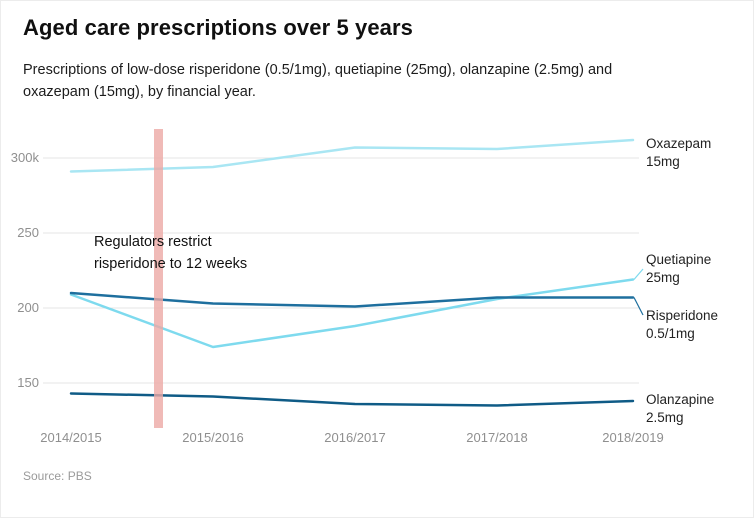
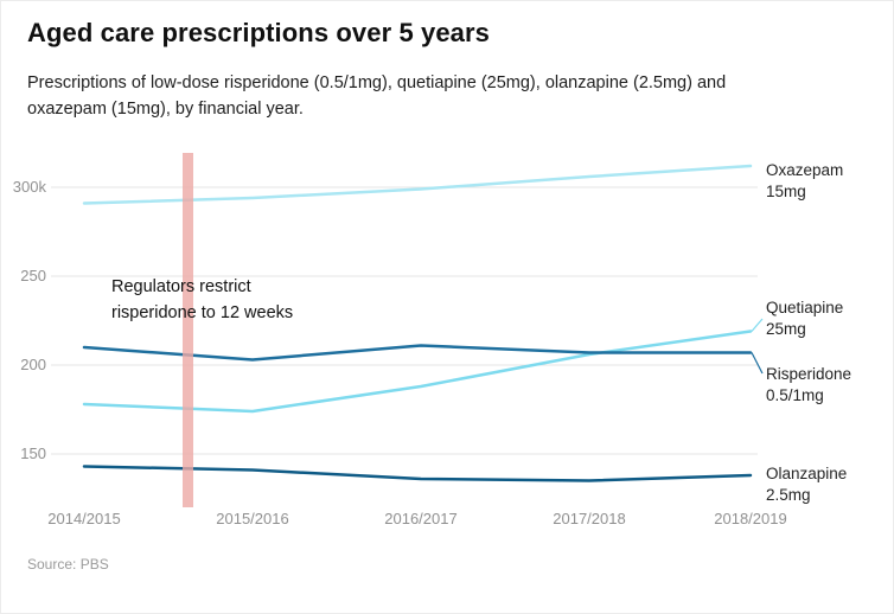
Quetiapine 25mg/2014/2015: 209k -> 178k
Oxazepam 15mg/2016/2017: 307k -> 299k
Risperidone 0.5/1mg/2016/2017: 201k -> 211k
